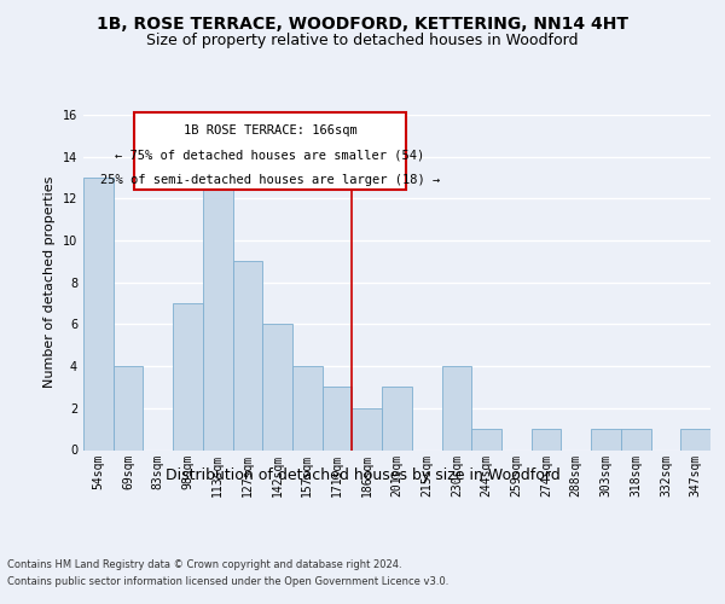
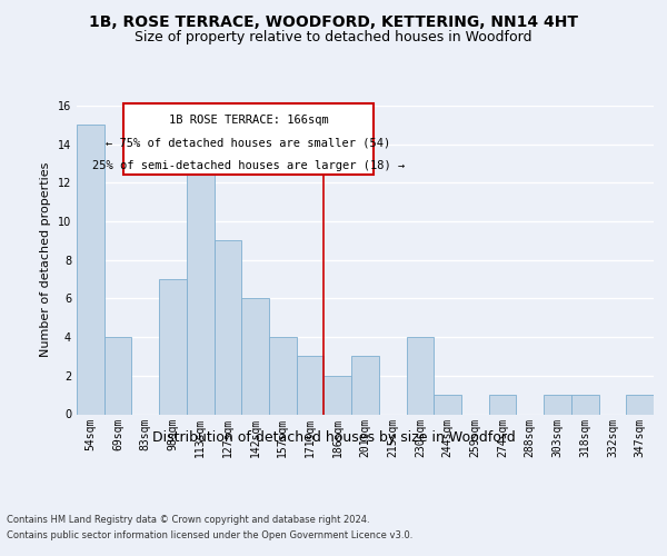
54sqm: 13 -> 15
